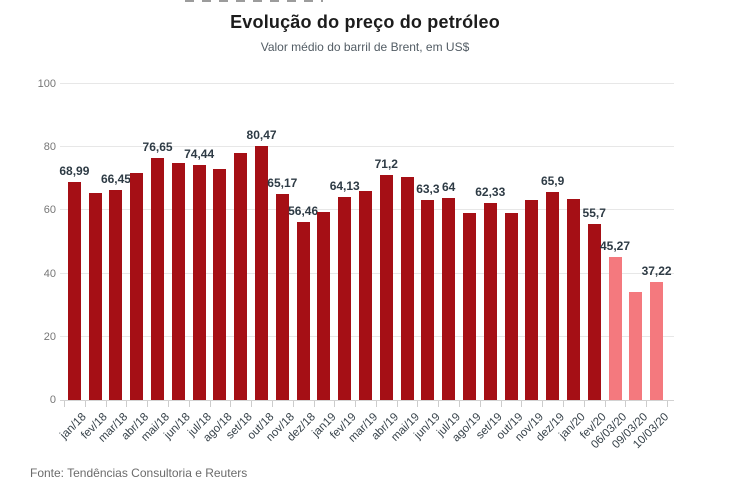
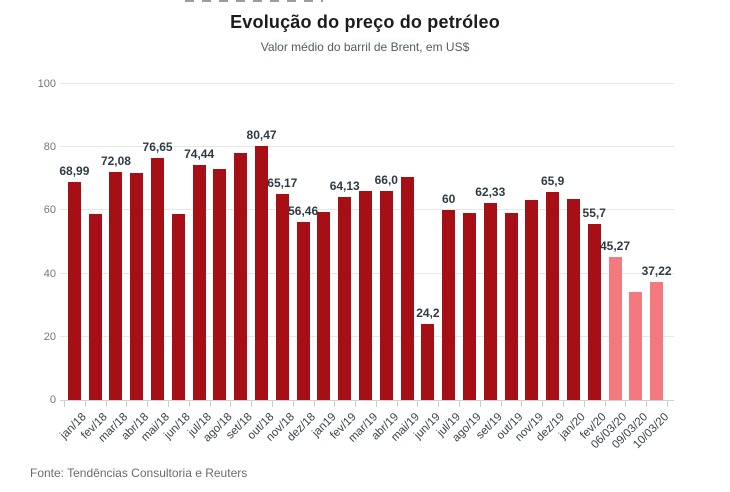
fev/18: 66 -> 59
mar/18: 66,45 -> 72,08
jun/18: 75 -> 59
abr/19: 71,2 -> 66,0
jun/19: 63,3 -> 24,2
jul/19: 64 -> 60
